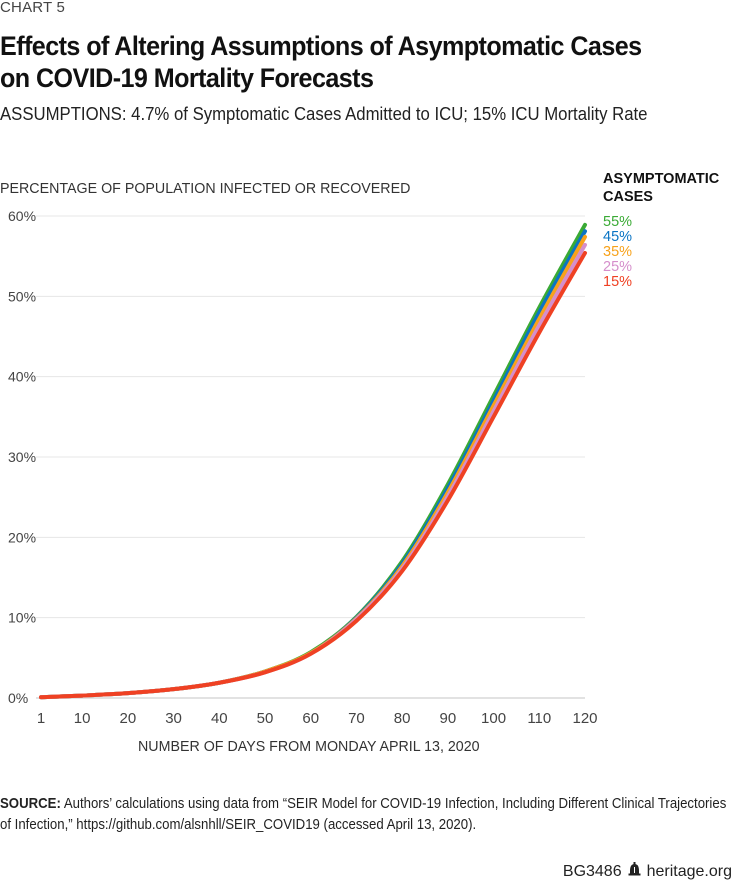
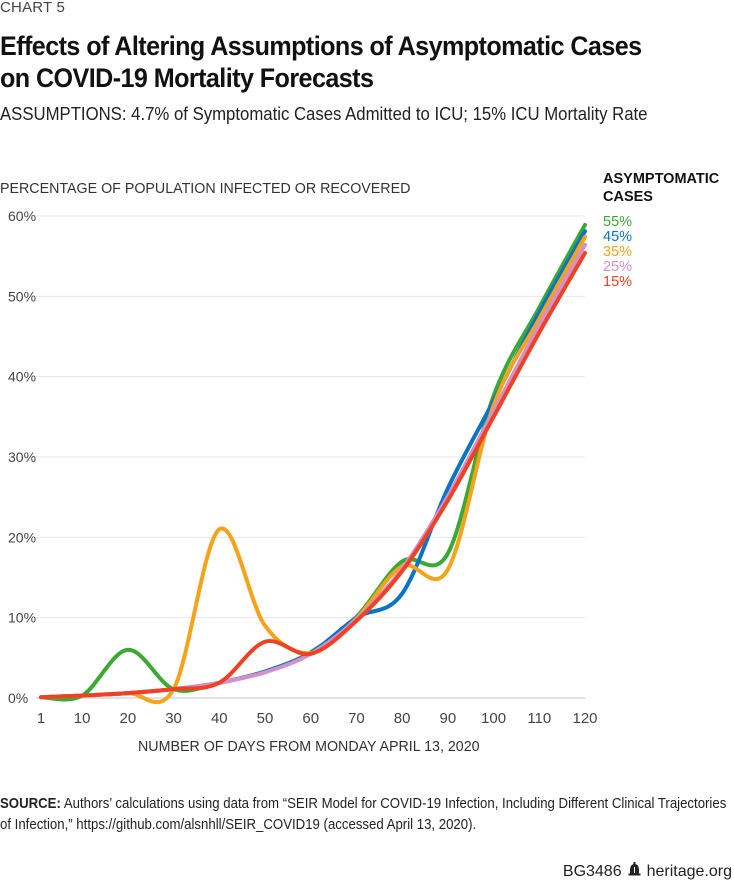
55%/20: 1% -> 6%
35%/40: 2% -> 21%
35%/50: 3% -> 9%
15%/50: 3% -> 7%
45%/80: 17% -> 13%
55%/90: 27% -> 18%
35%/90: 26% -> 16%
